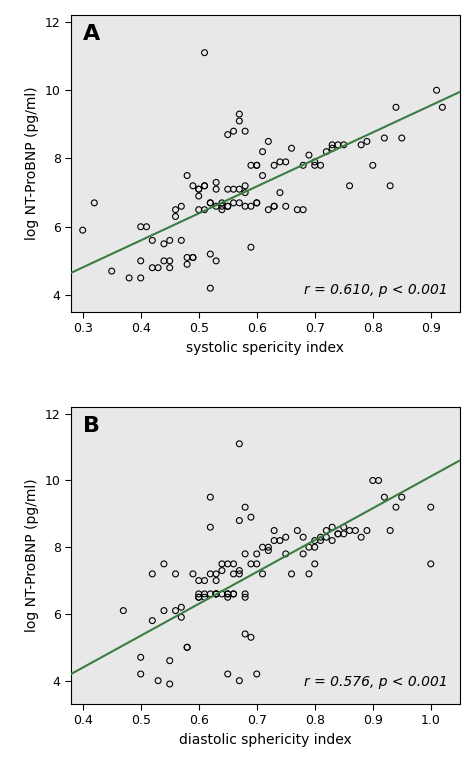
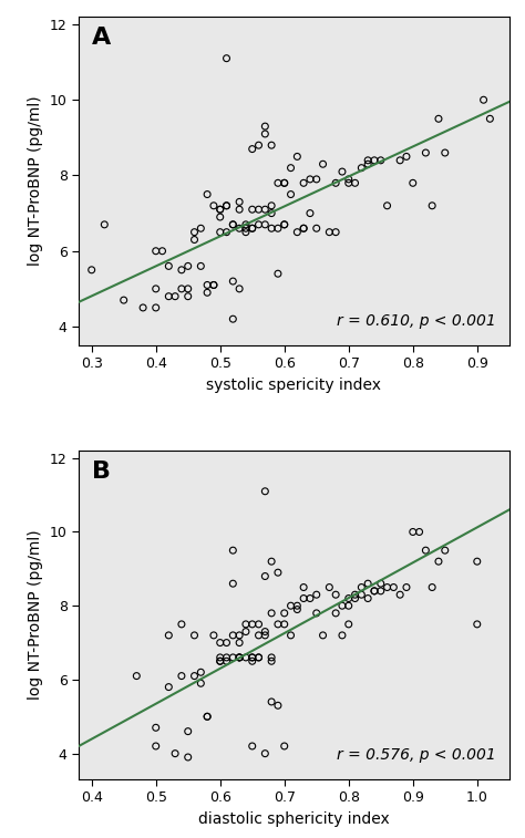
0.3: 5.9 -> 5.5
